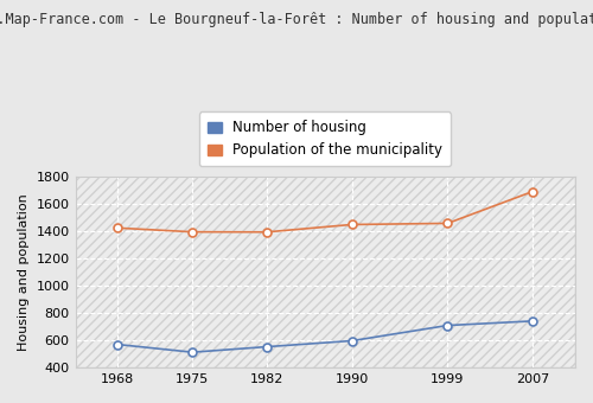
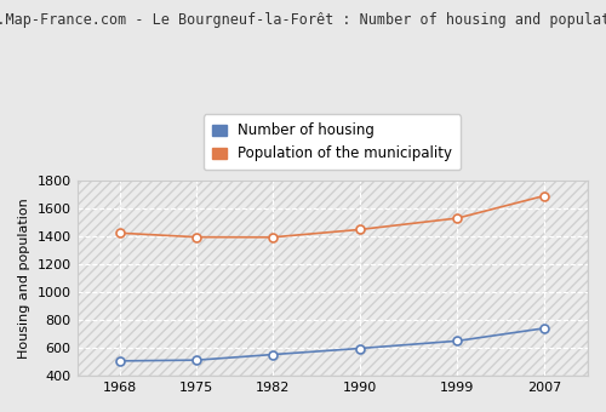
Number of housing/1968: 570 -> 510
Number of housing/1999: 710 -> 650
Population of the municipality/1999: 1460 -> 1530
